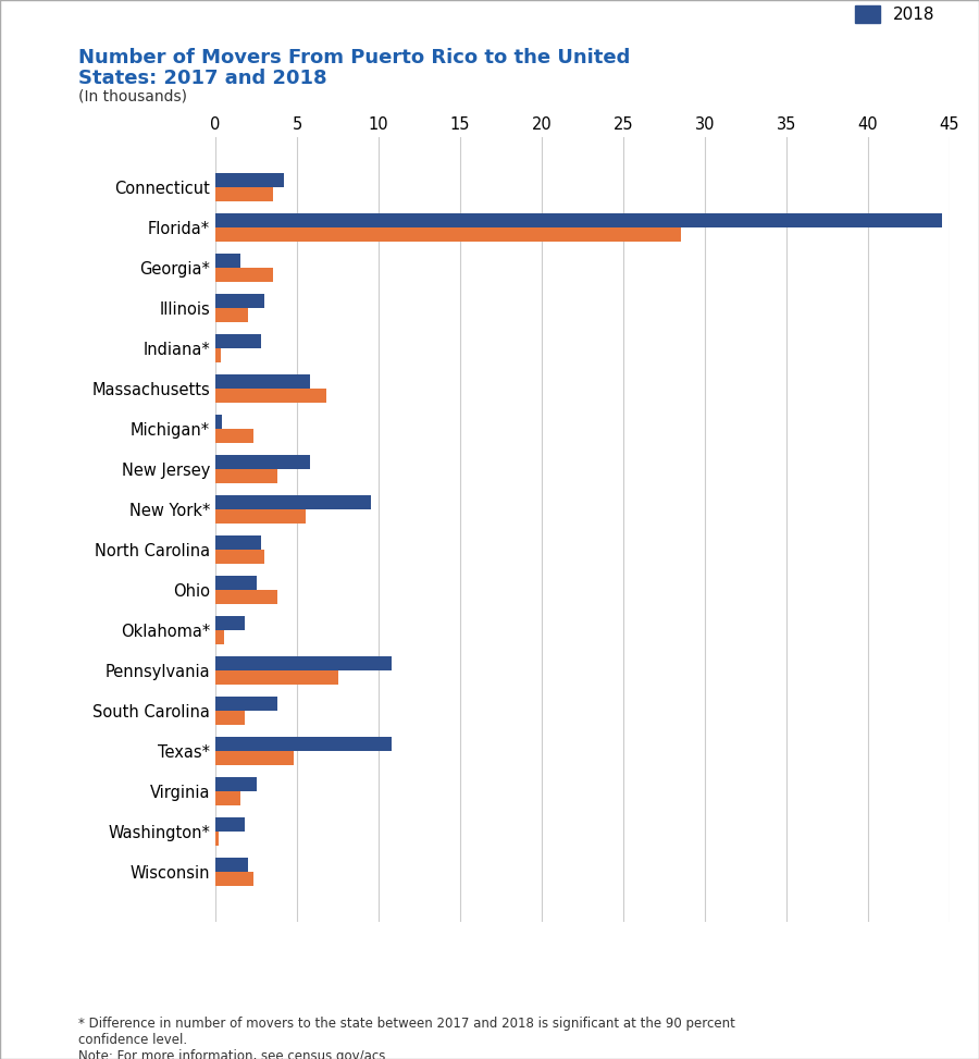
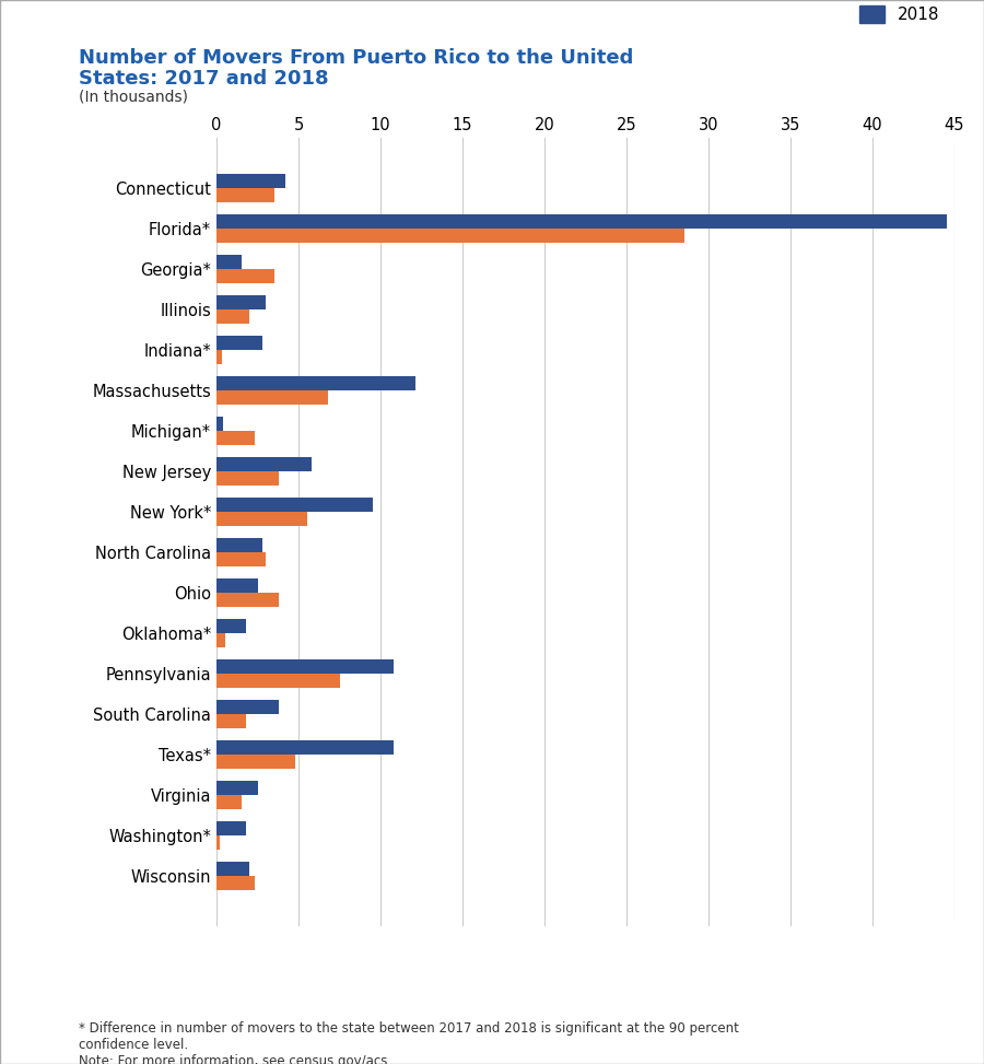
2018/Massachusetts: 5.8 -> 12.1
